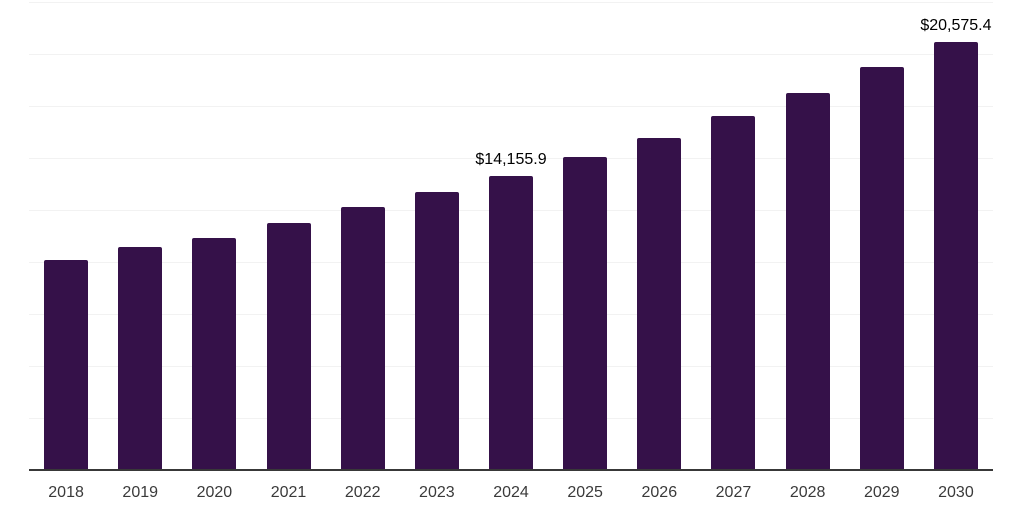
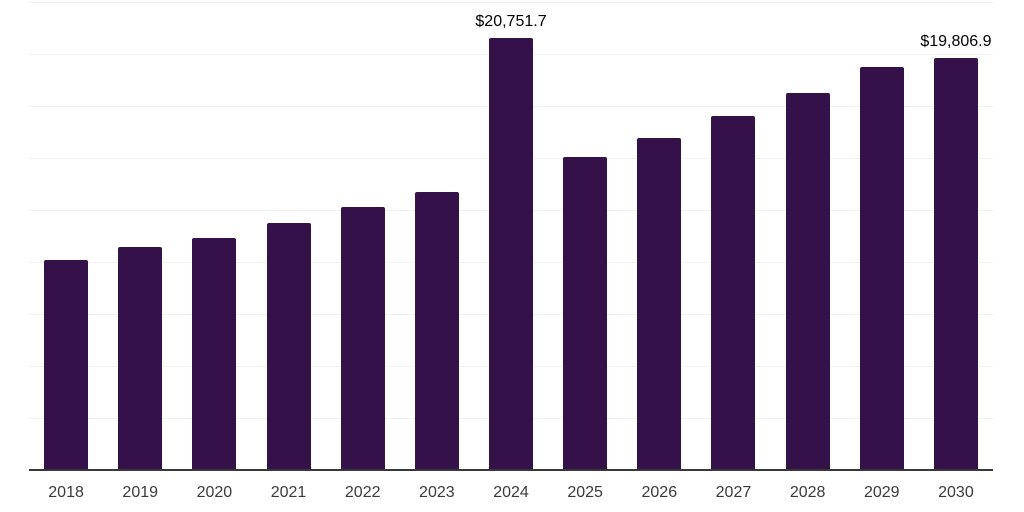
2024: $14,155.9 -> $20,751.7
2030: $20,575.4 -> $19,806.9
